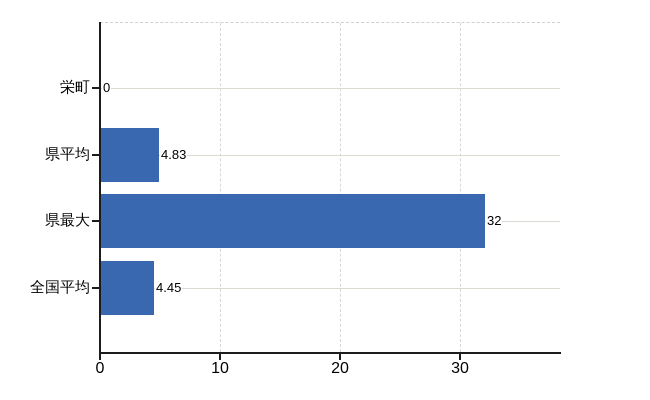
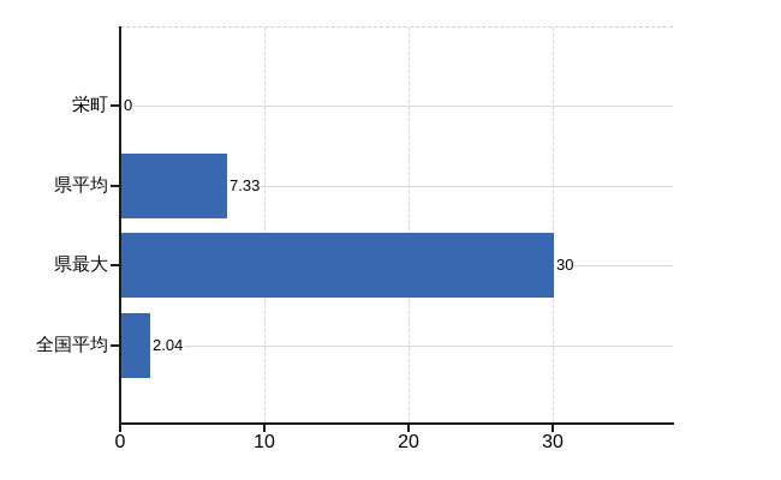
県平均: 4.83 -> 7.33
県最大: 32 -> 30
全国平均: 4.45 -> 2.04
